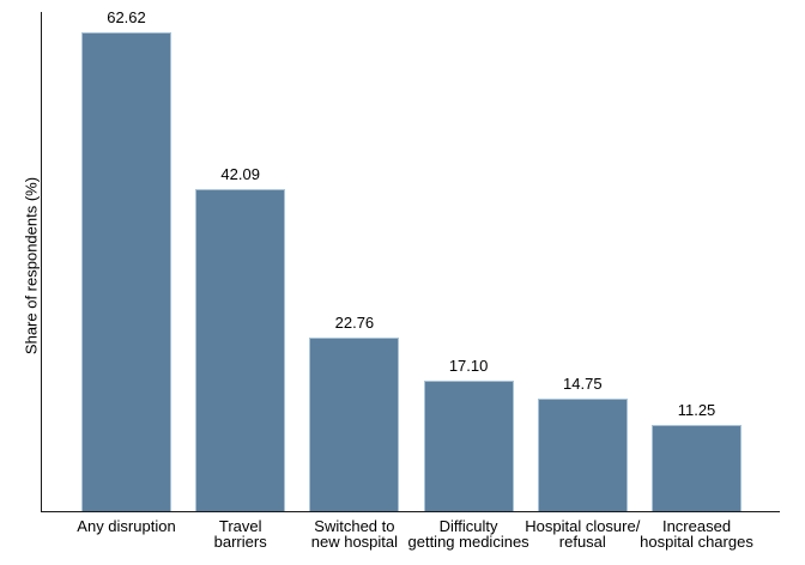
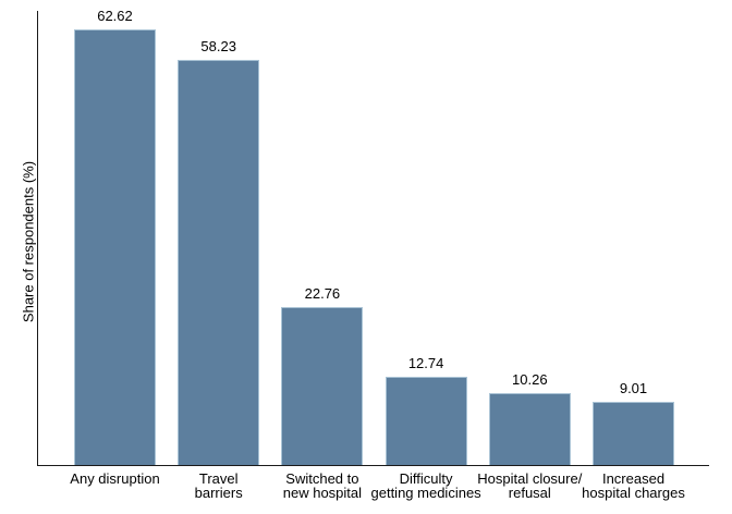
Travel barriers: 42.09 -> 58.23
Difficulty getting medicines: 17.10 -> 12.74
Hospital closure/ refusal: 14.75 -> 10.26
Increased hospital charges: 11.25 -> 9.01
